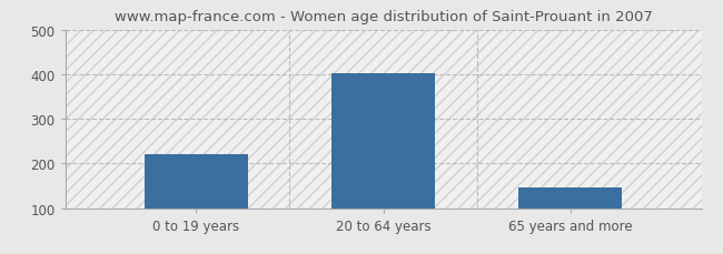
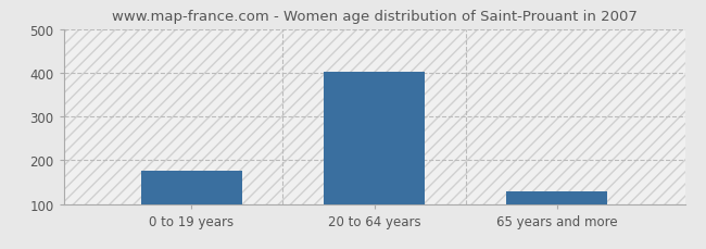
0 to 19 years: 220 -> 175
65 years and more: 145 -> 128
